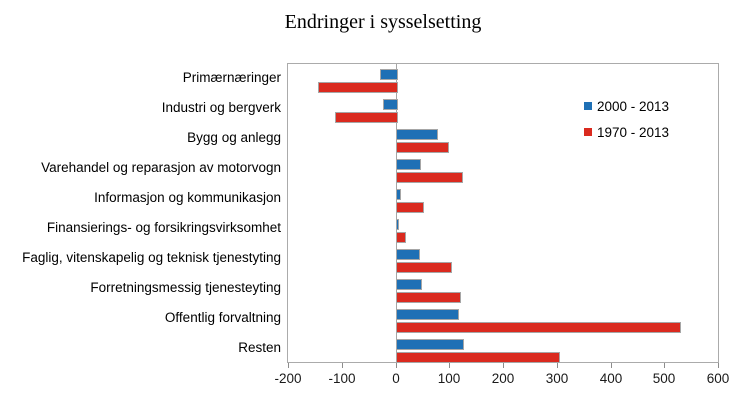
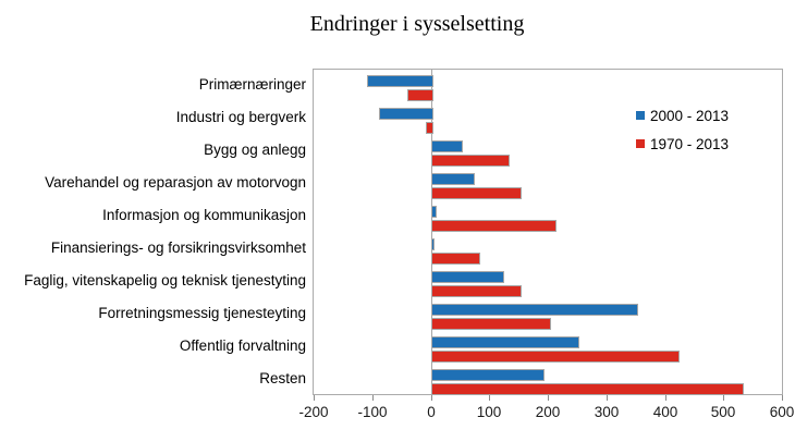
2000 - 2013/Primærnæringer: -30 -> -110
1970 - 2013/Primærnæringer: -140 -> -40
2000 - 2013/Industri og bergverk: -20 -> -90
1970 - 2013/Industri og bergverk: -110 -> -10
2000 - 2013/Bygg og anlegg: 80 -> 50
1970 - 2013/Bygg og anlegg: 100 -> 130
2000 - 2013/Varehandel og reparasjon av motorvogn: 40 -> 70
1970 - 2013/Varehandel og reparasjon av motorvogn: 120 -> 150
1970 - 2013/Informasjon og kommunikasjon: 50 -> 210
1970 - 2013/Finansierings- og forsikringsvirksomhet: 20 -> 80
2000 - 2013/Faglig, vitenskapelig og teknisk tjenestyting: 40 -> 120
1970 - 2013/Faglig, vitenskapelig og teknisk tjenestyting: 100 -> 150
2000 - 2013/Forretningsmessig tjenesteyting: 40 -> 350
1970 - 2013/Forretningsmessig tjenesteyting: 120 -> 200
2000 - 2013/Offentlig forvaltning: 110 -> 250
1970 - 2013/Offentlig forvaltning: 530 -> 420
2000 - 2013/Resten: 120 -> 190
1970 - 2013/Resten: 300 -> 530
